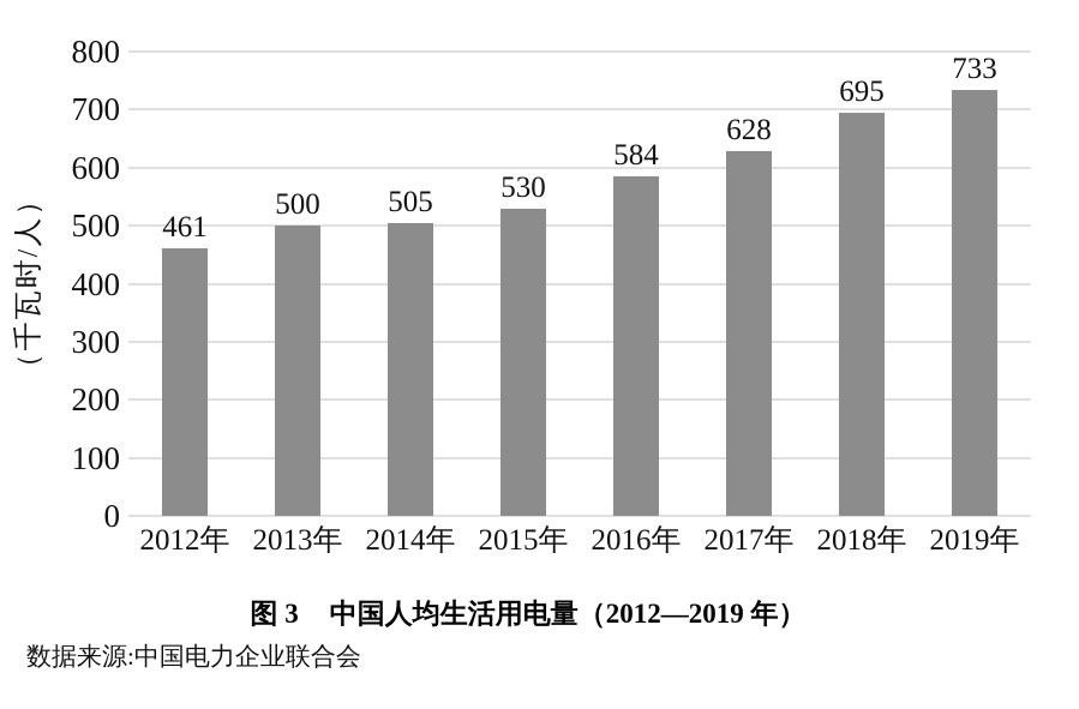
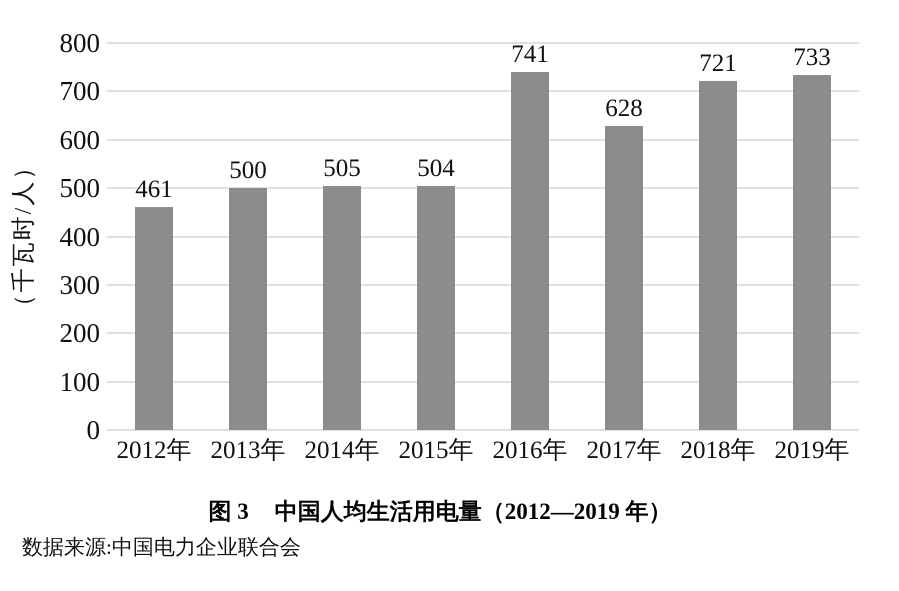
2015年: 530 -> 504
2016年: 584 -> 741
2018年: 695 -> 721
